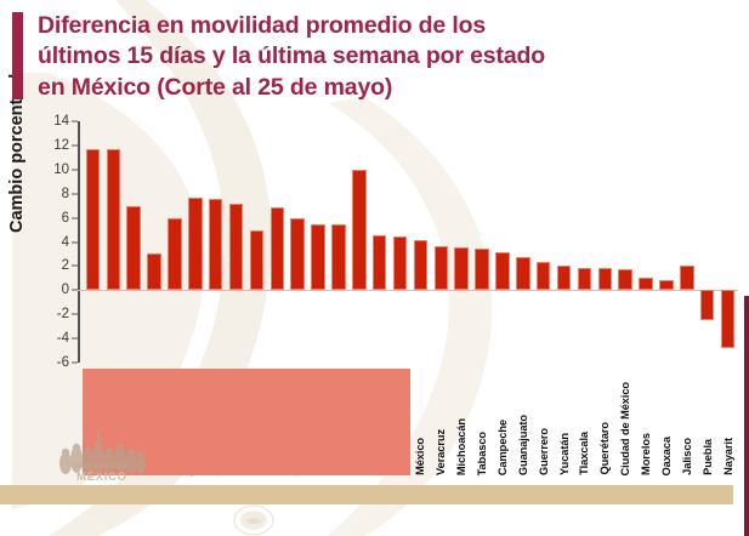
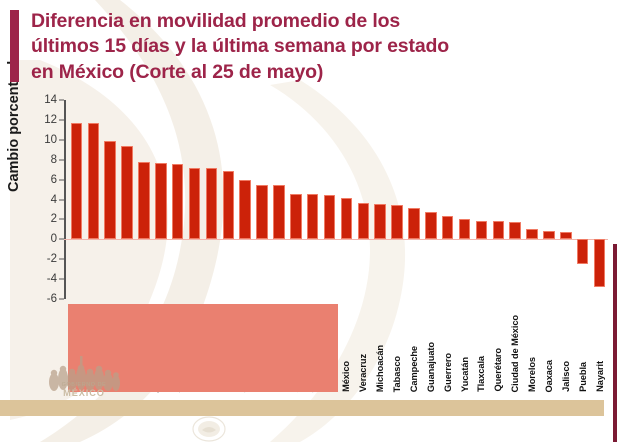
Aguascalientes: 7 -> 10
Baja California Sur: 3 -> 9
Quintana Roo: 6 -> 8
Chihuahua: 5 -> 7
Sinaloa: 10 -> 5
Jalisco: 2 -> 1
